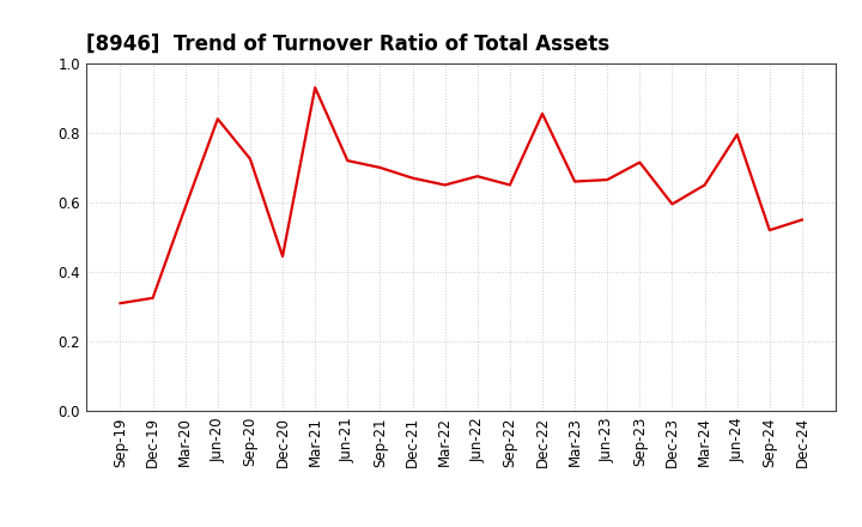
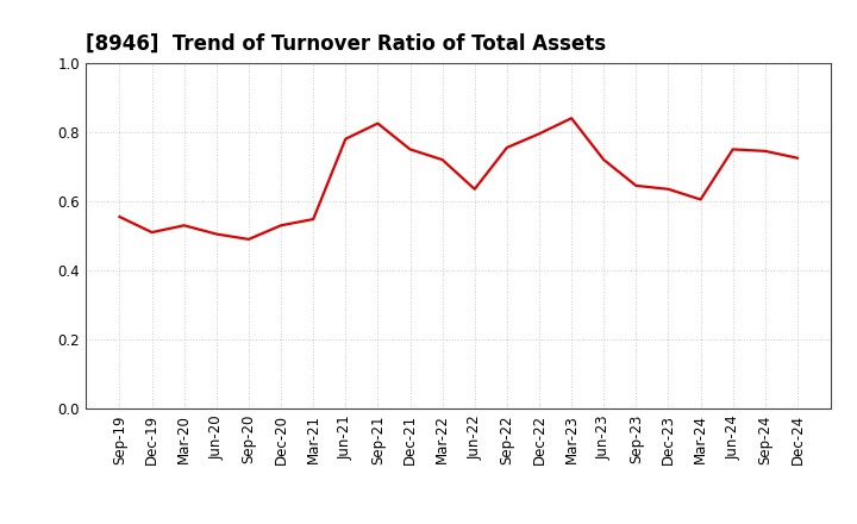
Sep-19: 0.310 -> 0.555
Dec-19: 0.325 -> 0.510
Mar-20: 0.585 -> 0.530
Jun-20: 0.840 -> 0.505
Sep-20: 0.725 -> 0.490
Dec-20: 0.445 -> 0.530
Mar-21: 0.930 -> 0.548
Jun-21: 0.720 -> 0.780
Sep-21: 0.700 -> 0.825
Dec-21: 0.670 -> 0.750
Mar-22: 0.650 -> 0.720
Jun-22: 0.675 -> 0.635
Sep-22: 0.650 -> 0.755
Dec-22: 0.855 -> 0.795
Mar-23: 0.660 -> 0.840
Jun-23: 0.665 -> 0.720
Sep-23: 0.715 -> 0.645
Dec-23: 0.595 -> 0.635
Mar-24: 0.650 -> 0.605
Jun-24: 0.795 -> 0.750
Sep-24: 0.520 -> 0.745
Dec-24: 0.550 -> 0.725
